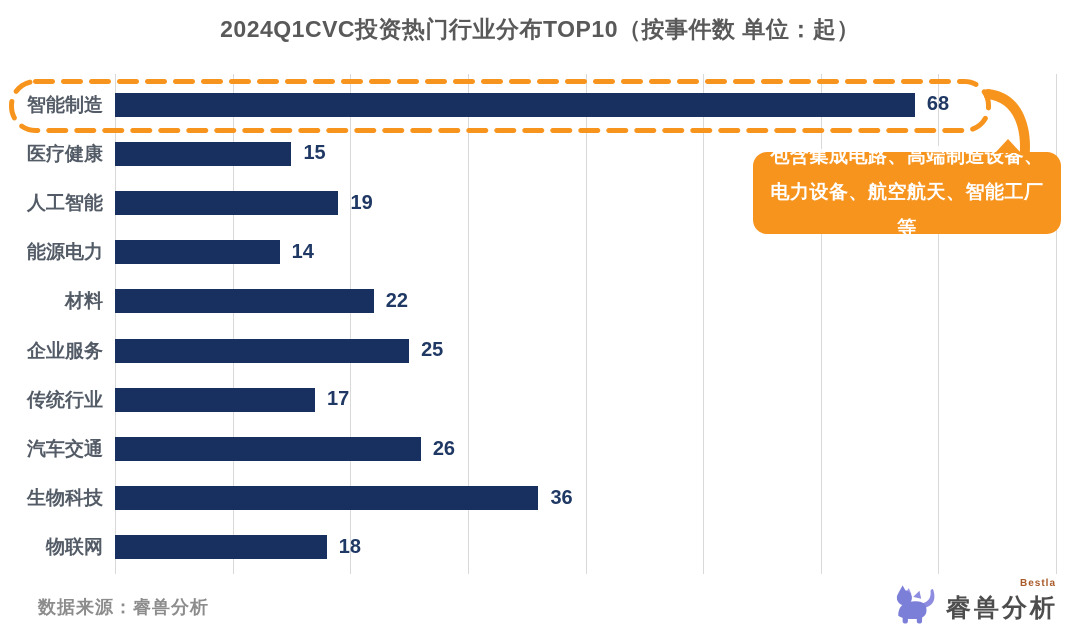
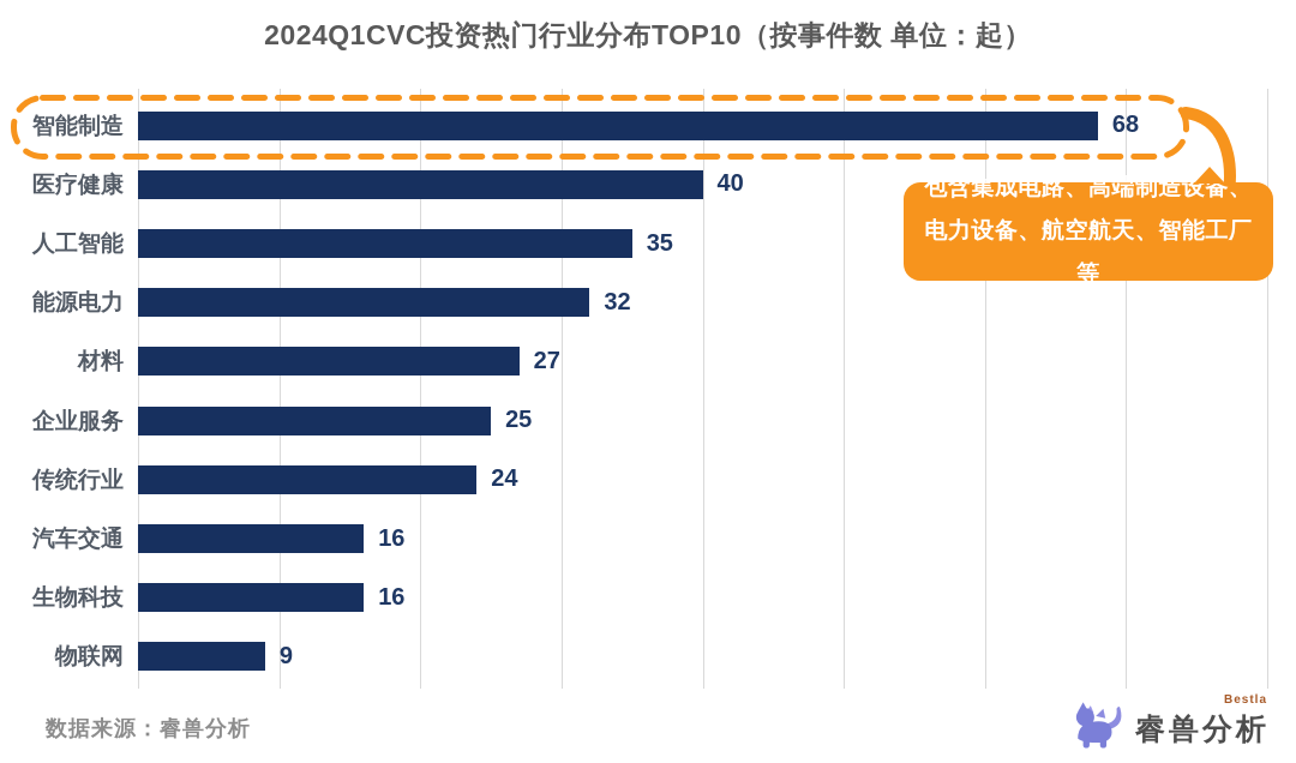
医疗健康: 15 -> 40
人工智能: 19 -> 35
能源电力: 14 -> 32
材料: 22 -> 27
传统行业: 17 -> 24
汽车交通: 26 -> 16
生物科技: 36 -> 16
物联网: 18 -> 9
